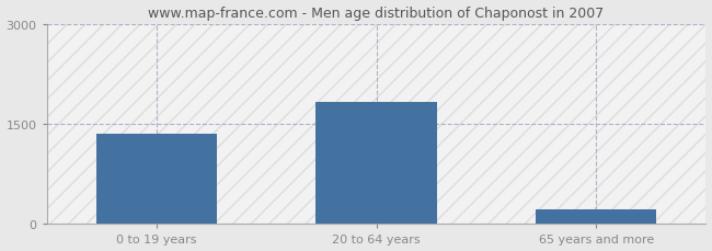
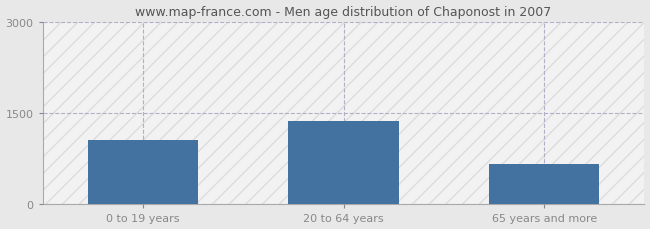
0 to 19 years: 1350 -> 1060
20 to 64 years: 1820 -> 1360
65 years and more: 220 -> 660
